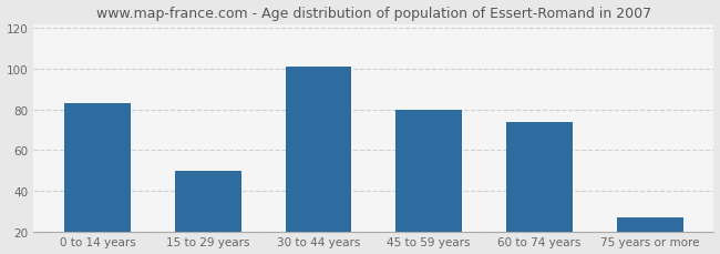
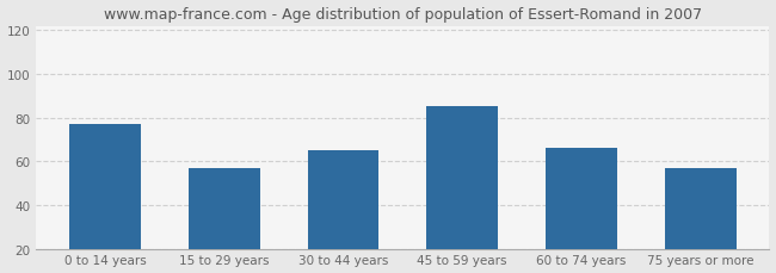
0 to 14 years: 83 -> 77
15 to 29 years: 50 -> 57
30 to 44 years: 101 -> 65
45 to 59 years: 80 -> 85
60 to 74 years: 74 -> 66
75 years or more: 27 -> 57
